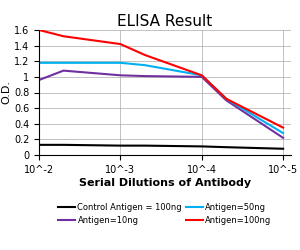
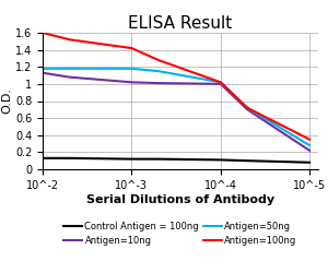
Antigen=10ng/10^-2: 0.96 -> 1.13
